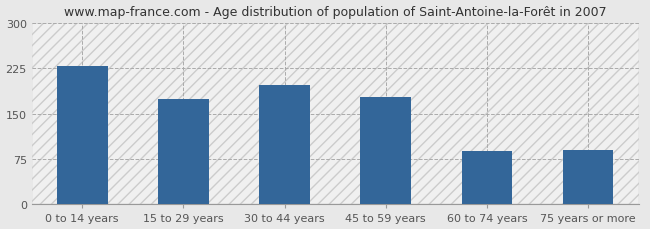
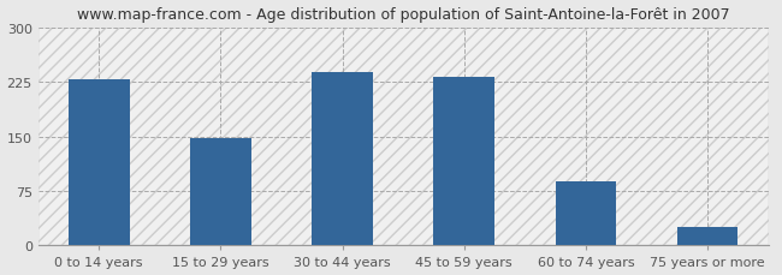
15 to 29 years: 174 -> 148
30 to 44 years: 198 -> 238
45 to 59 years: 178 -> 232
75 years or more: 90 -> 25
